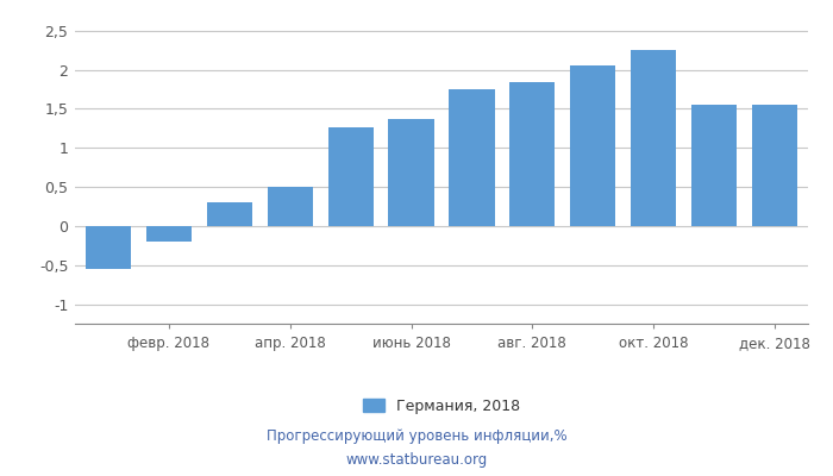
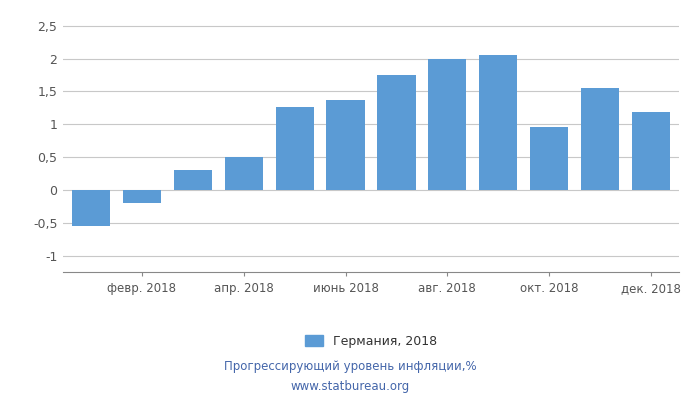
авг. 2018: 1,85 -> 2,00
окт. 2018: 2,25 -> 0,96
дек. 2018: 1,55 -> 1,18
